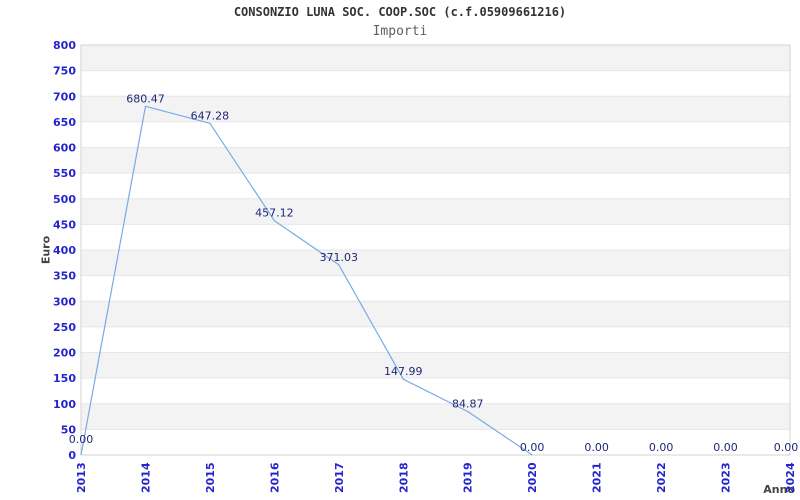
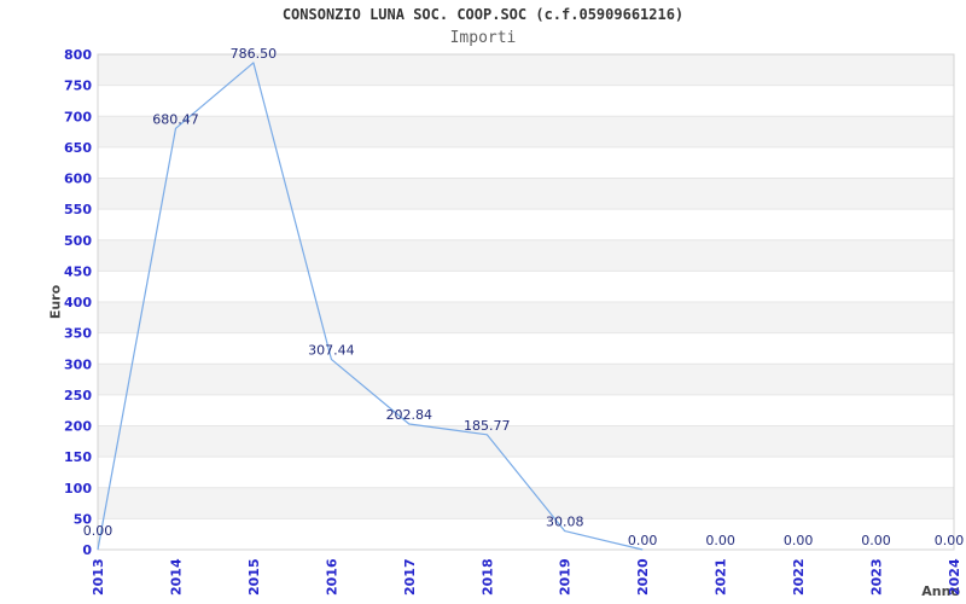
2015: 647.28 -> 786.50
2016: 457.12 -> 307.44
2017: 371.03 -> 202.84
2018: 147.99 -> 185.77
2019: 84.87 -> 30.08
